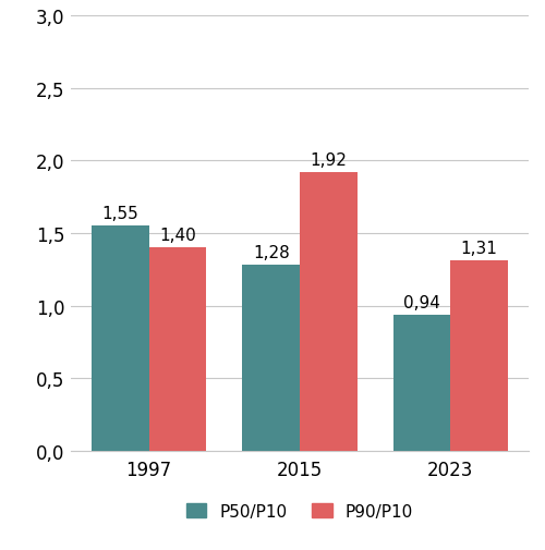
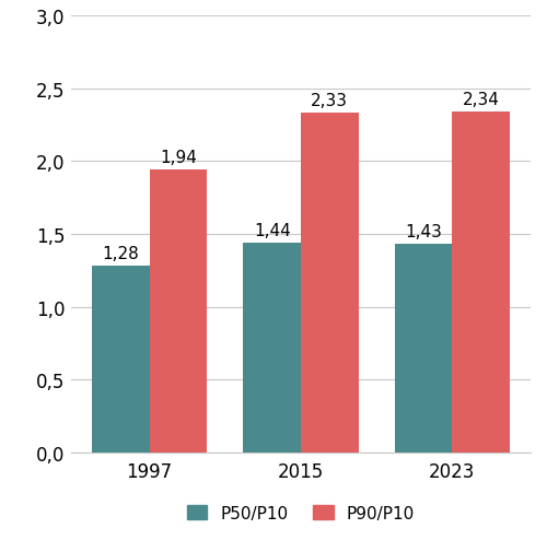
P50/P10/1997: 1,55 -> 1,28
P90/P10/1997: 1,40 -> 1,94
P50/P10/2015: 1,28 -> 1,44
P90/P10/2015: 1,92 -> 2,33
P50/P10/2023: 0,94 -> 1,43
P90/P10/2023: 1,31 -> 2,34
